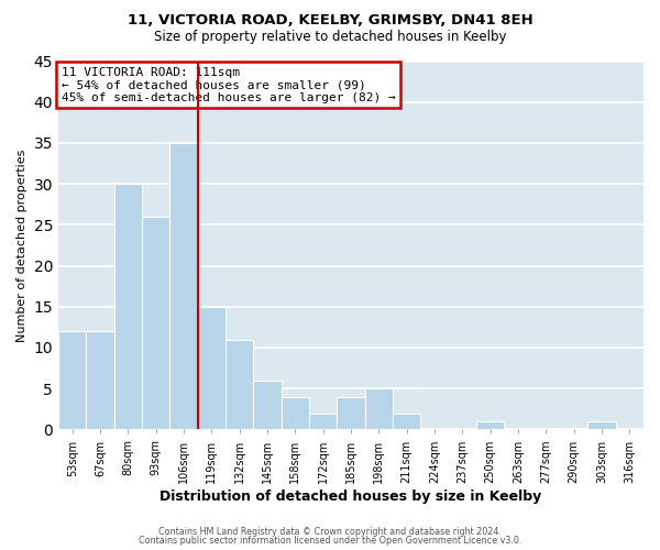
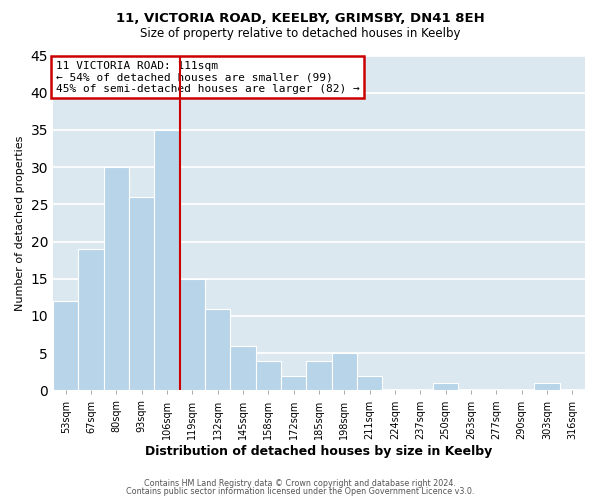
67sqm: 12 -> 19
